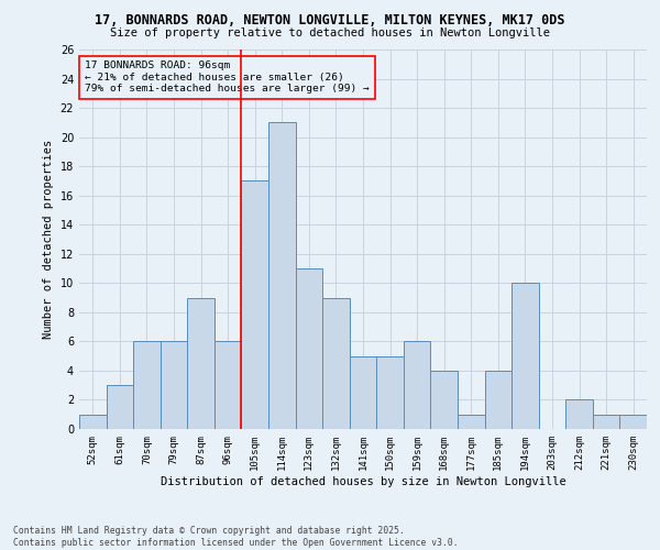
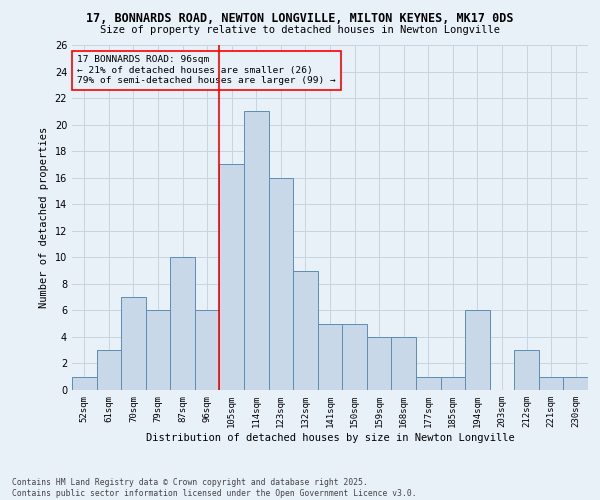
70sqm: 6 -> 7
87sqm: 9 -> 10
123sqm: 11 -> 16
159sqm: 6 -> 4
185sqm: 4 -> 1
194sqm: 10 -> 6
212sqm: 2 -> 3
